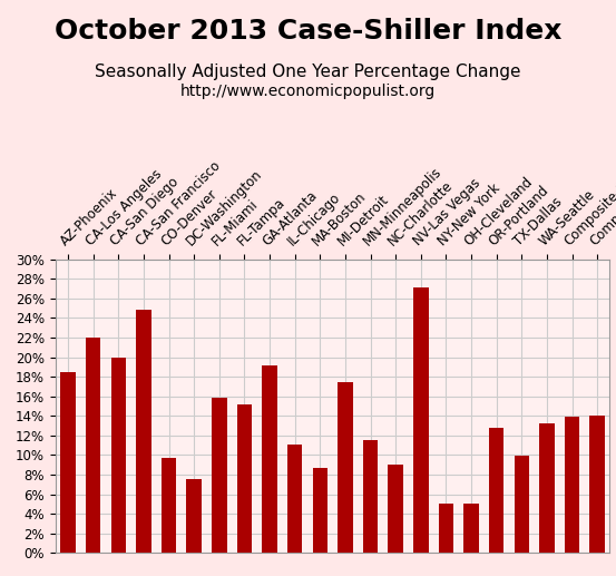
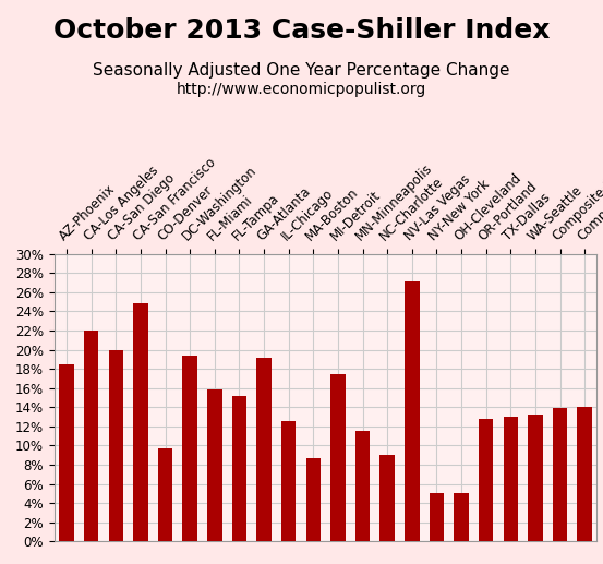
DC-Washington: 7.6% -> 19.4%
IL-Chicago: 11.1% -> 12.6%
TX-Dallas: 9.9% -> 13.0%
